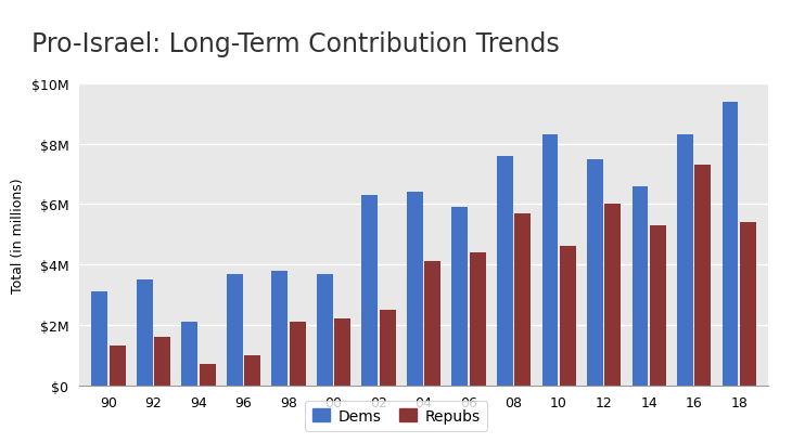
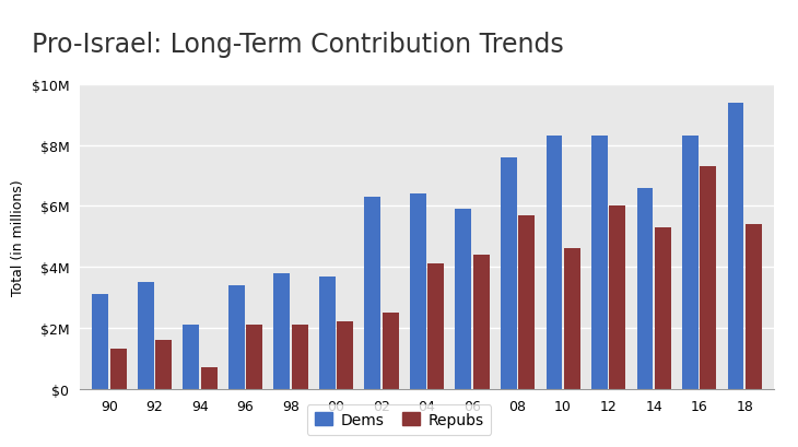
Dems/96: $3.7M -> $3.4M
Repubs/96: $1.0M -> $2.1M
Dems/12: $7.5M -> $8.3M
